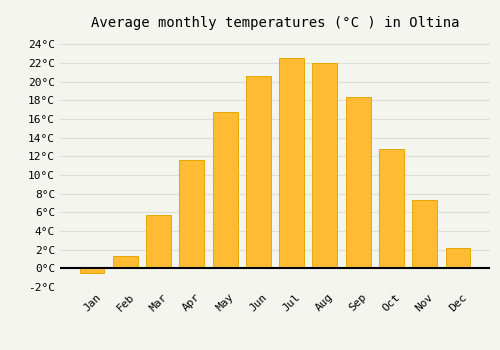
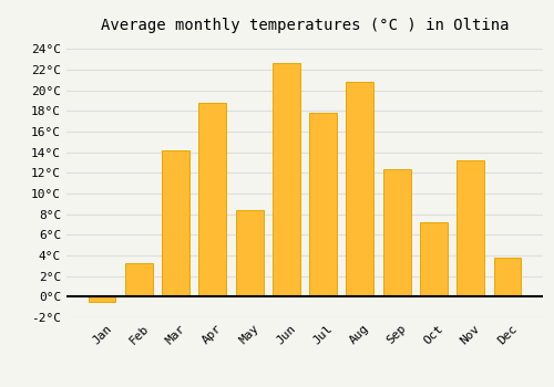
Feb: 1.3°C -> 3.2°C
Mar: 5.7°C -> 14.2°C
Apr: 11.6°C -> 18.8°C
May: 16.7°C -> 8.4°C
Jun: 20.6°C -> 22.6°C
Jul: 22.5°C -> 17.8°C
Aug: 22.0°C -> 20.8°C
Sep: 18.4°C -> 12.4°C
Oct: 12.8°C -> 7.2°C
Nov: 7.3°C -> 13.2°C
Dec: 2.2°C -> 3.8°C
